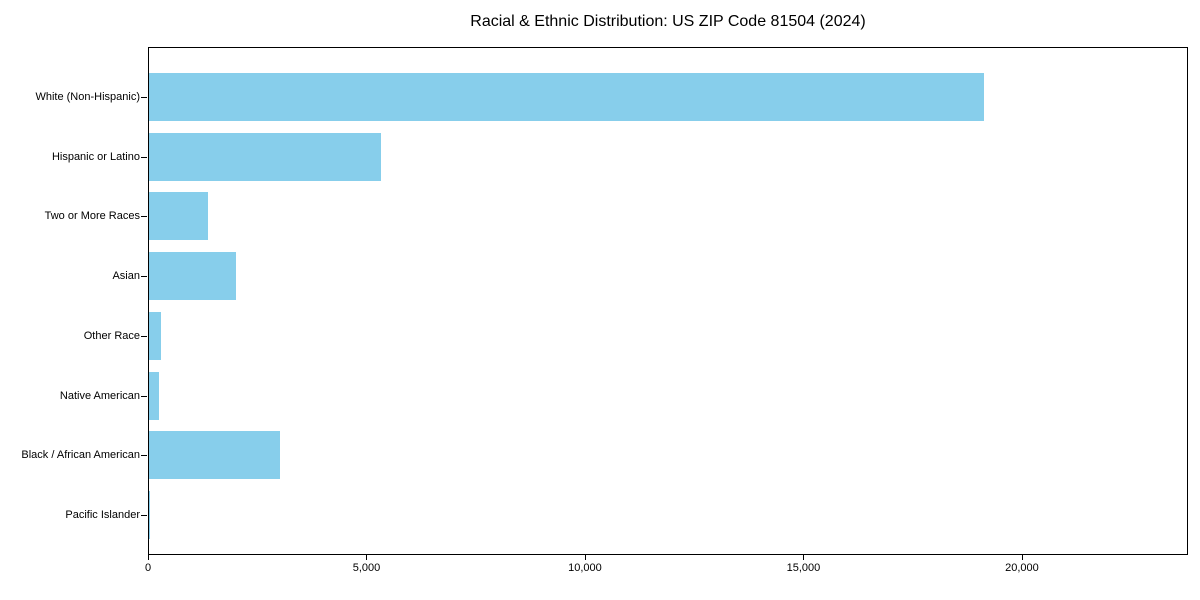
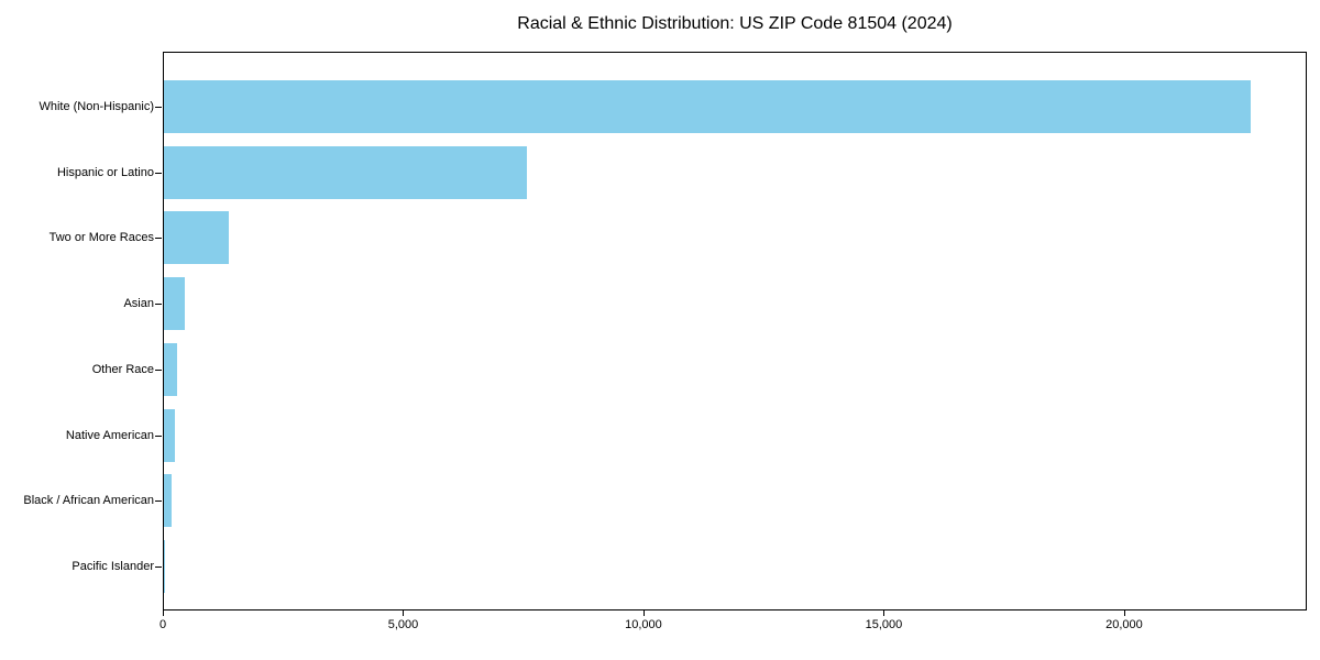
White (Non-Hispanic): 19100 -> 22600
Hispanic or Latino: 5300 -> 7600
Asian: 2000 -> 400
Black / African American: 3000 -> 200
